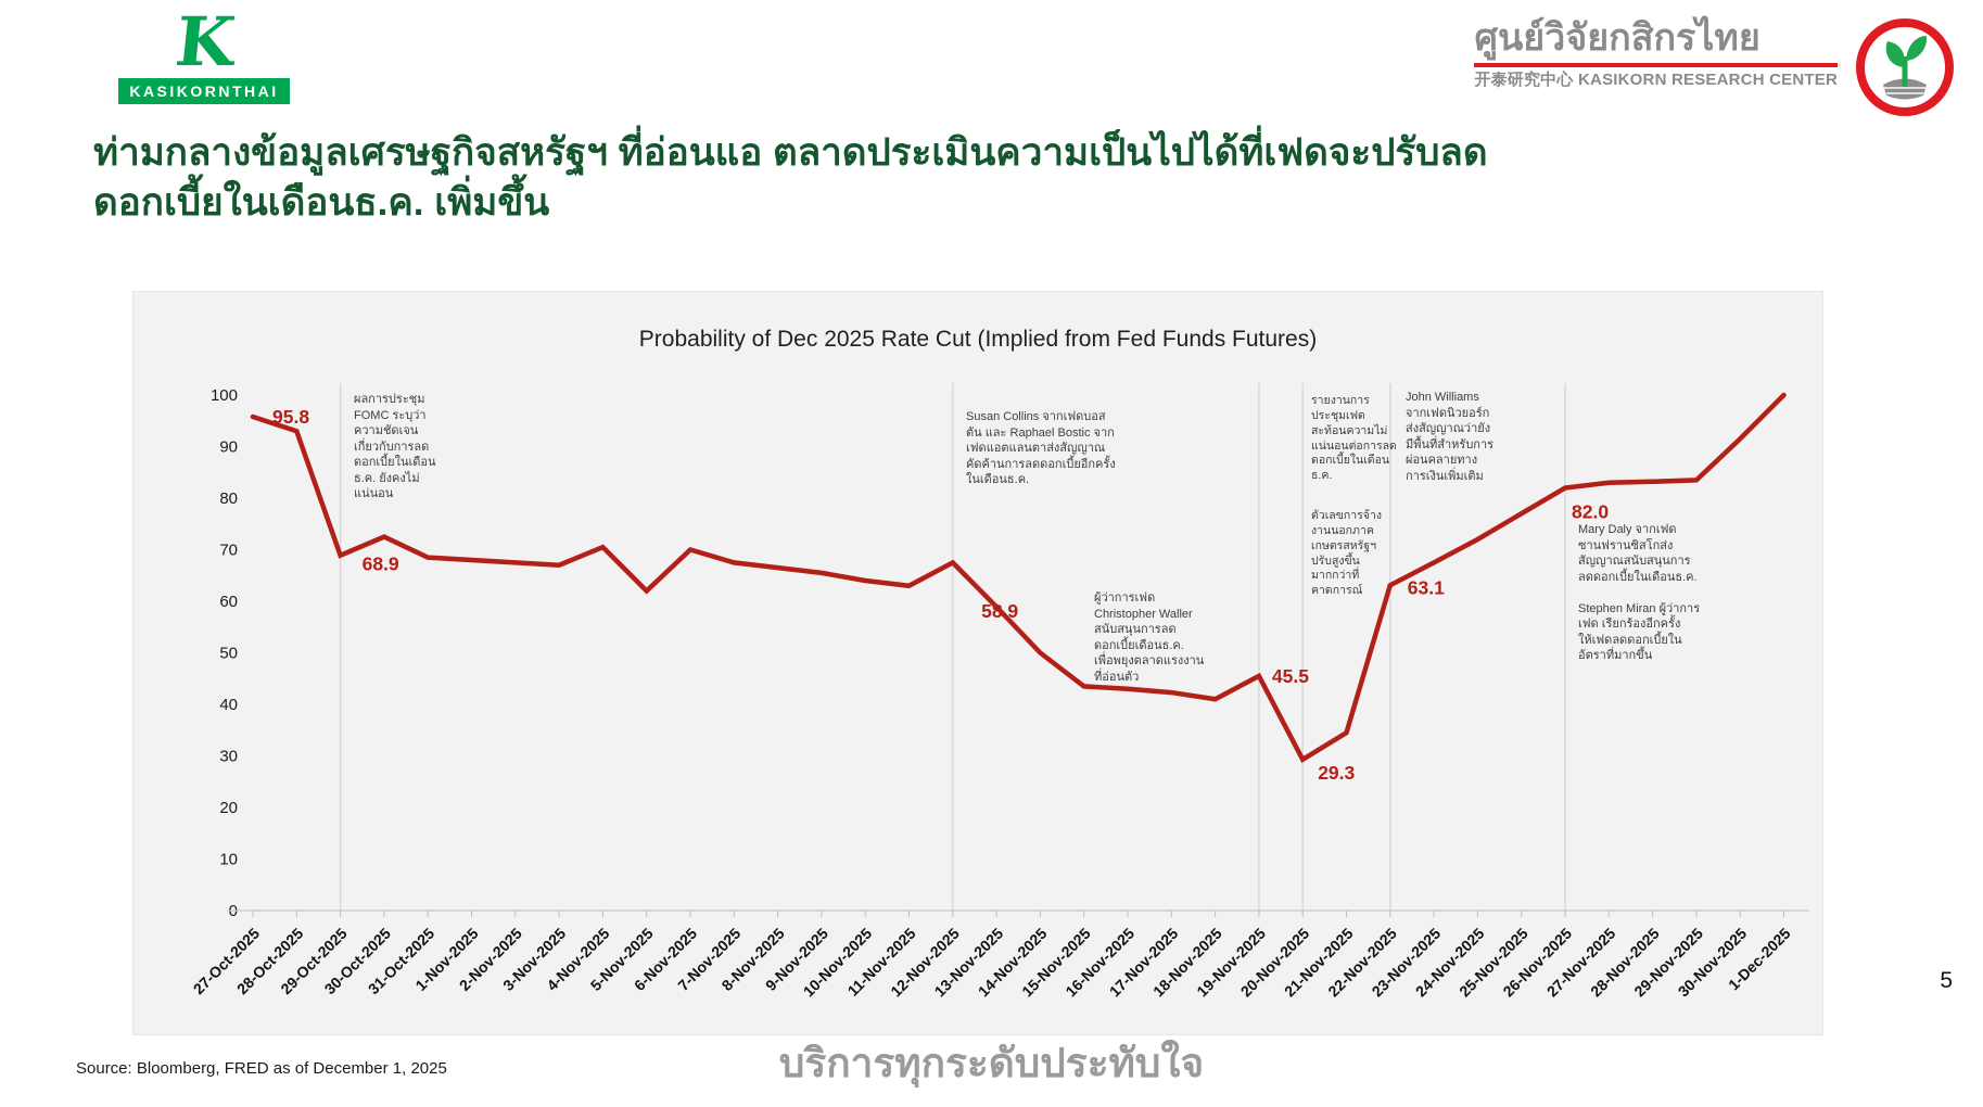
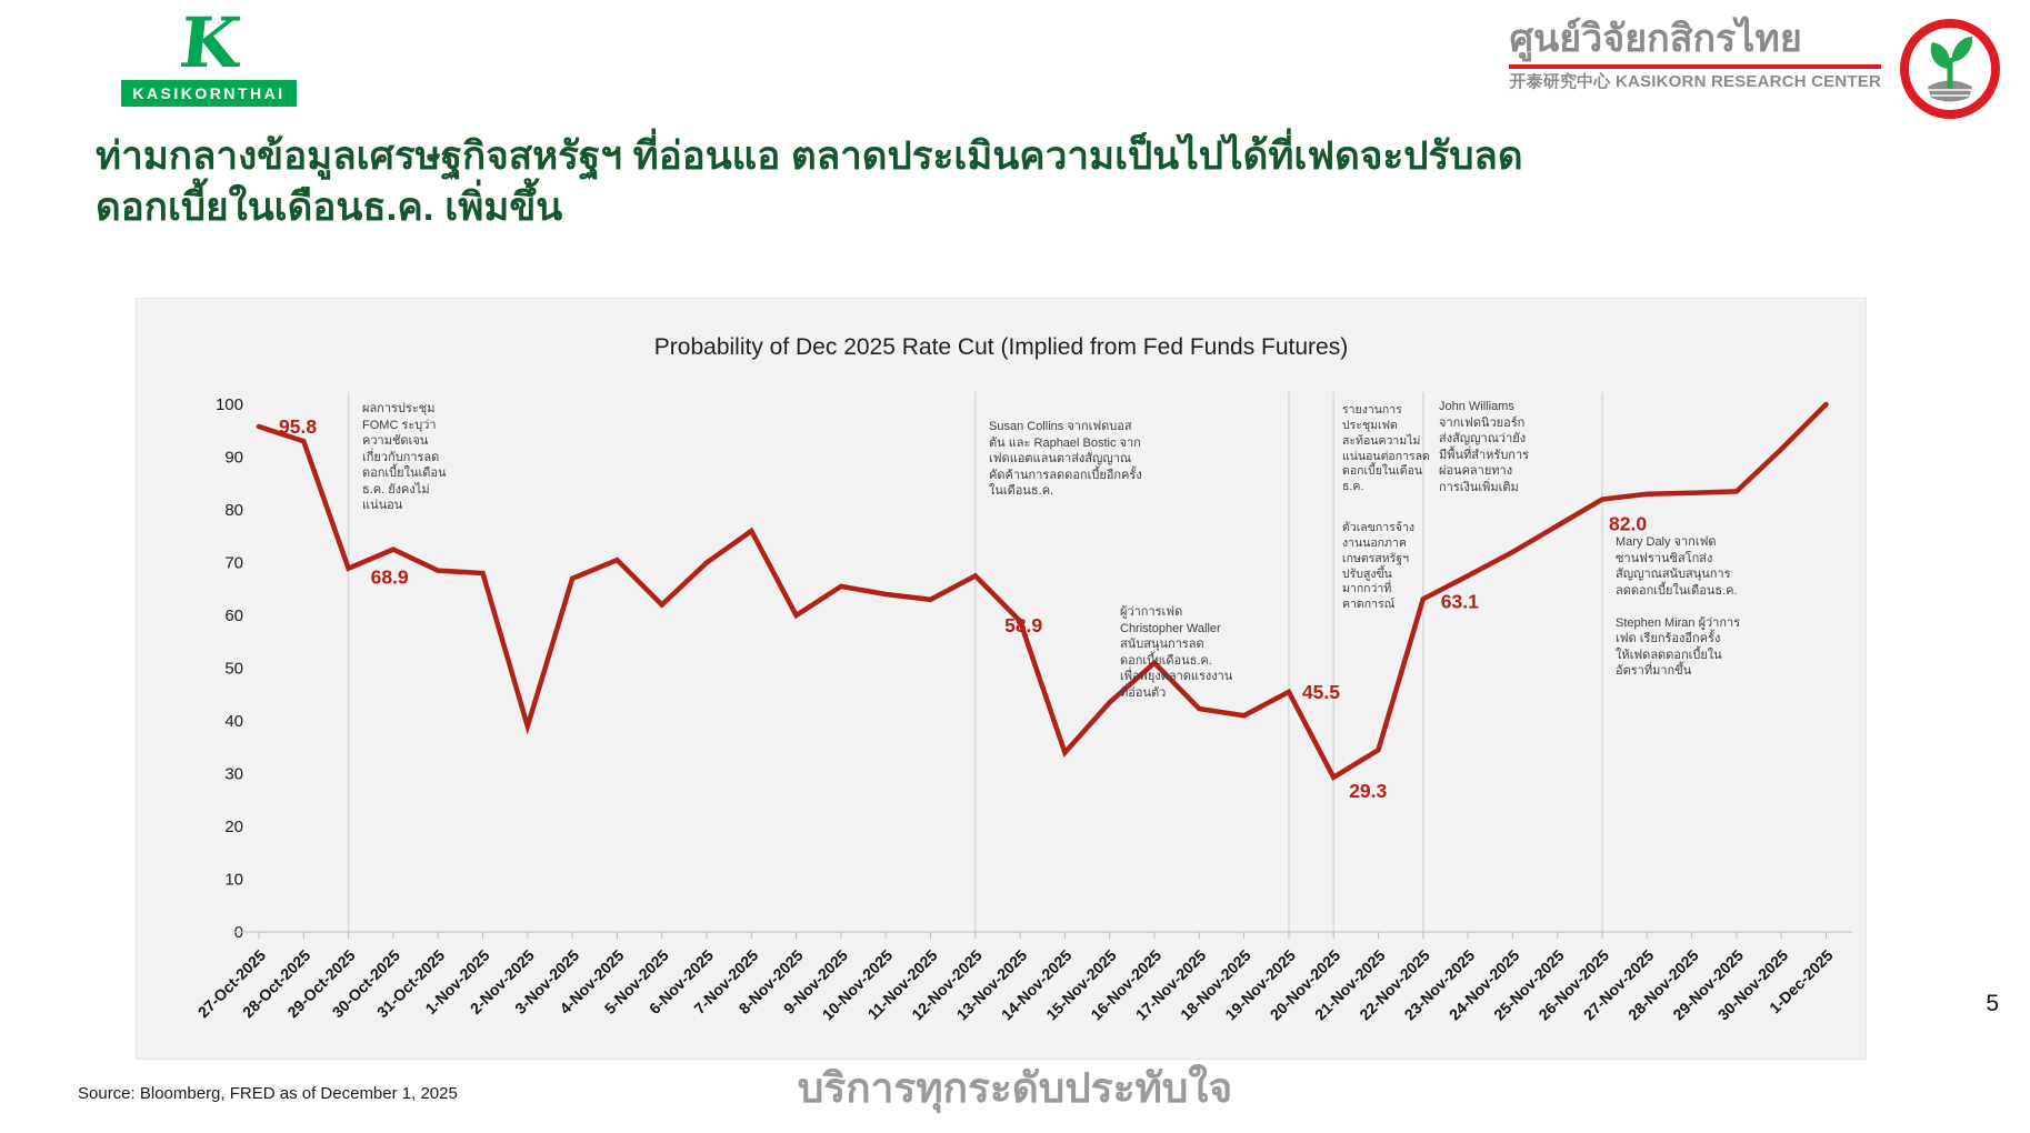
2-Nov-2025: 68 -> 39
7-Nov-2025: 68 -> 76
8-Nov-2025: 66 -> 60
14-Nov-2025: 50 -> 34
16-Nov-2025: 43 -> 51
